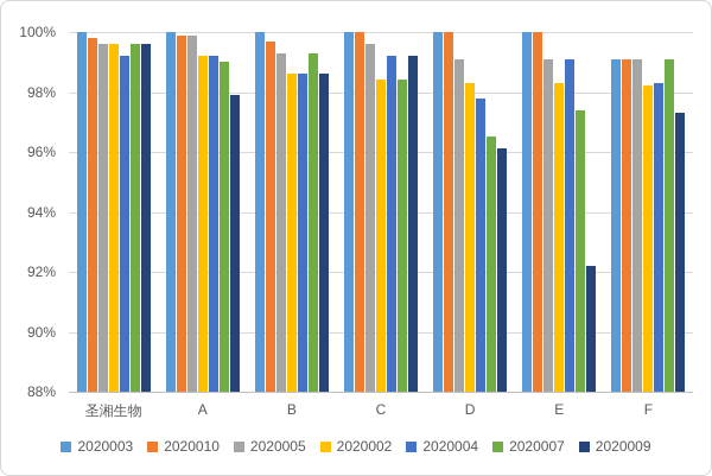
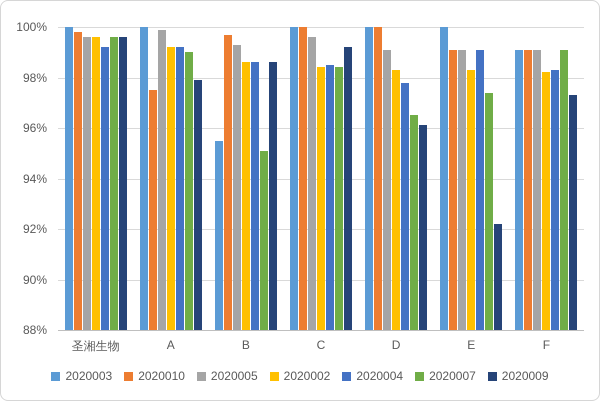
2020010/A: 99.9% -> 97.5%
2020003/B: 100.0% -> 95.5%
2020007/B: 99.3% -> 95.1%
2020004/C: 99.2% -> 98.5%
2020010/E: 100.0% -> 99.1%
